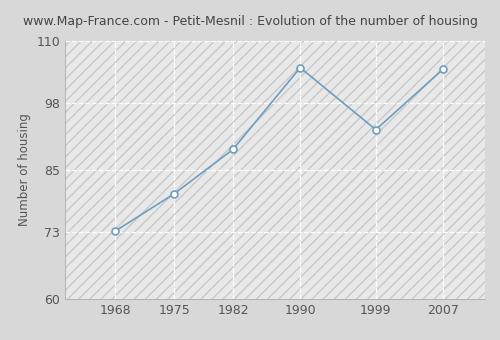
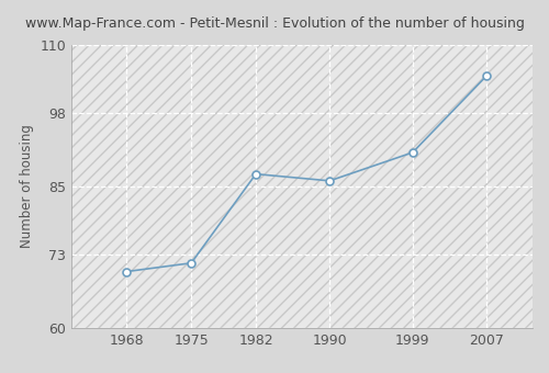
1968: 73.2 -> 70.0
1975: 80.4 -> 71.5
1982: 89.0 -> 87.2
1990: 104.8 -> 86.0
1999: 92.8 -> 91.0
